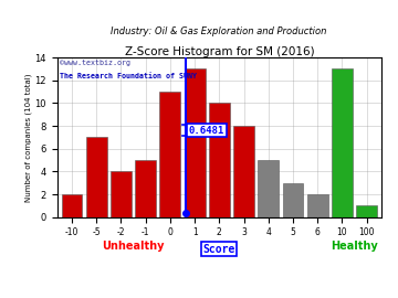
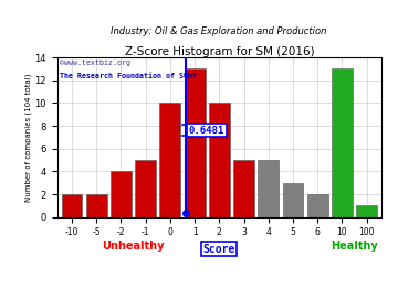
-5: 7 -> 2
0: 11 -> 10
3: 8 -> 5
